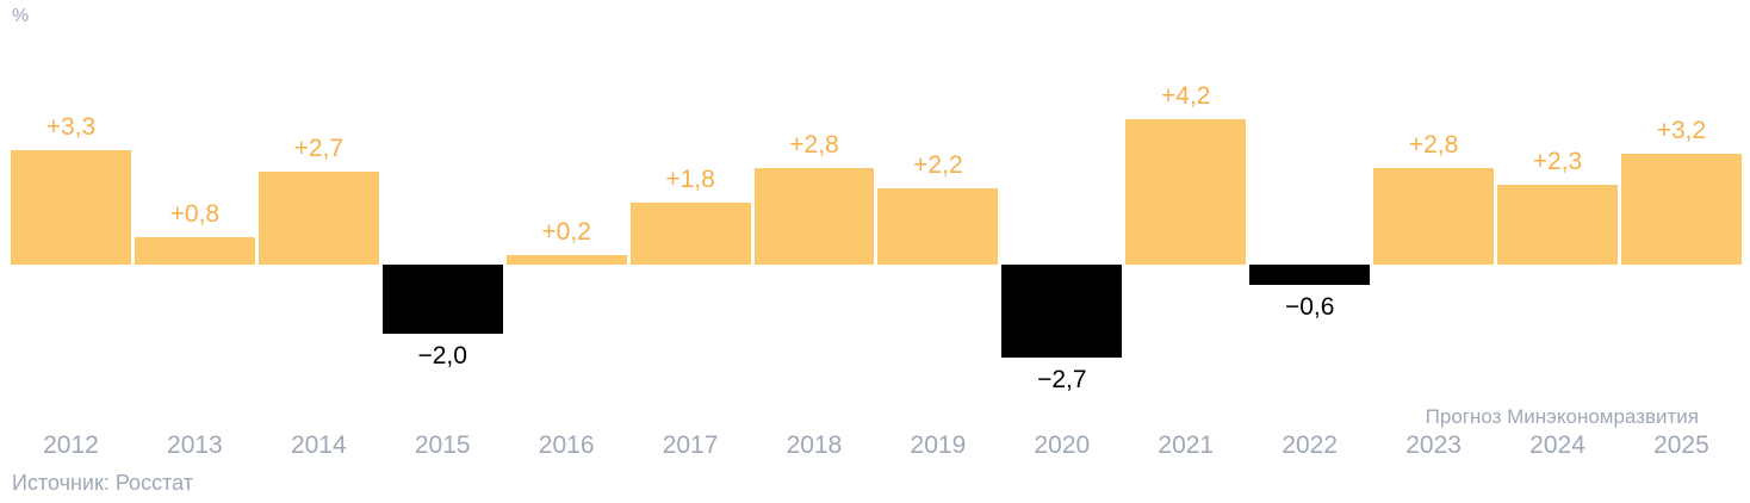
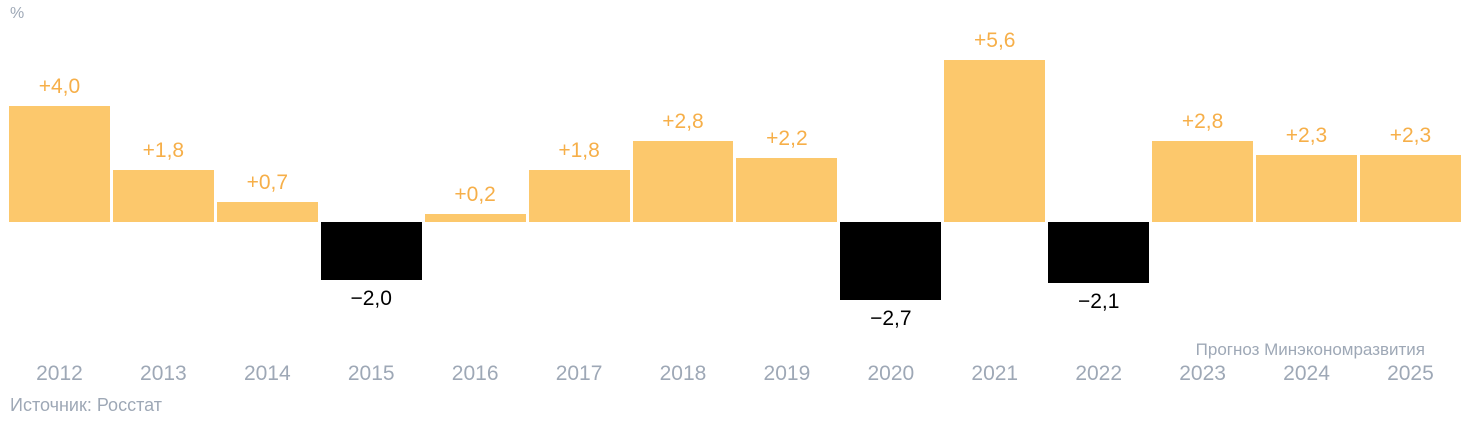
2012: +3,3 -> +4,0
2013: +0,8 -> +1,8
2014: +2,7 -> +0,7
2021: +4,2 -> +5,6
2022: −0,6 -> −2,1
2025: +3,2 -> +2,3
